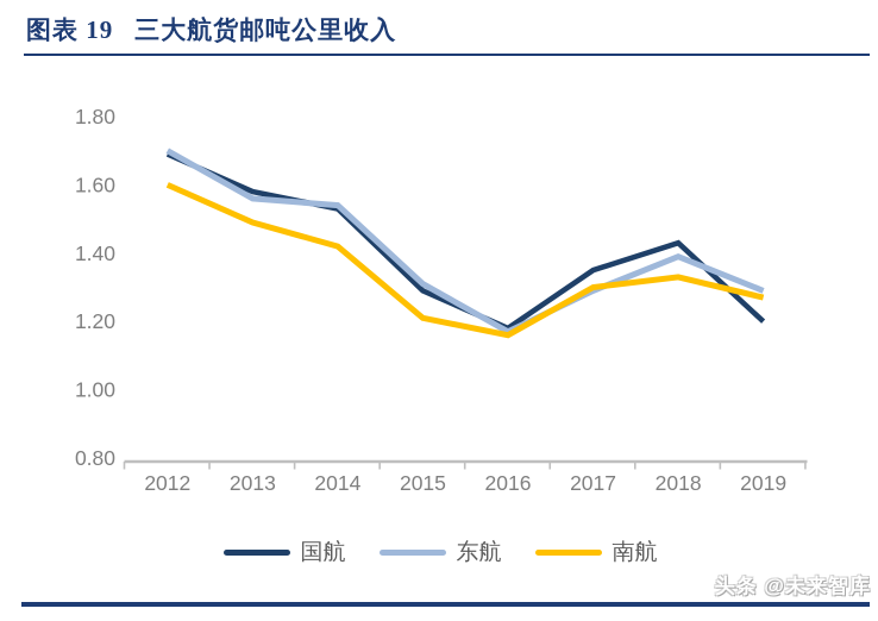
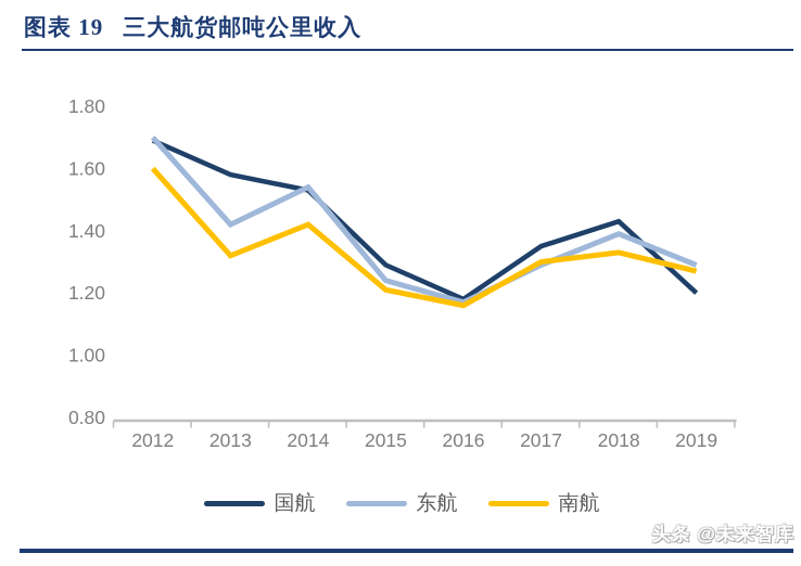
东航/2013: 1.56 -> 1.42
南航/2013: 1.49 -> 1.32
东航/2015: 1.31 -> 1.24
